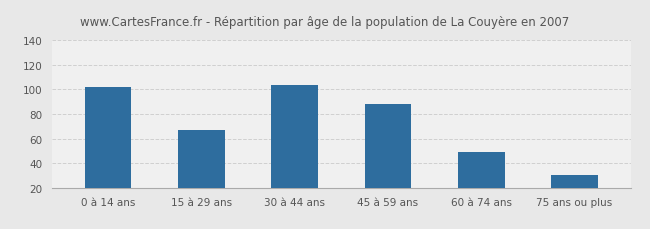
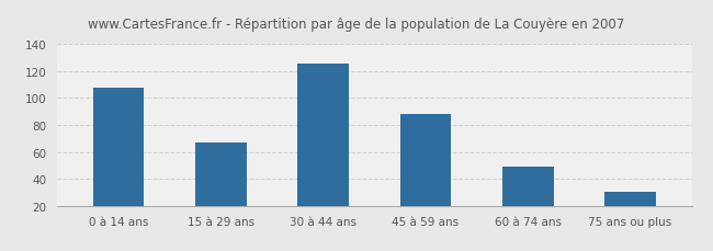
0 à 14 ans: 102 -> 108
30 à 44 ans: 104 -> 126
